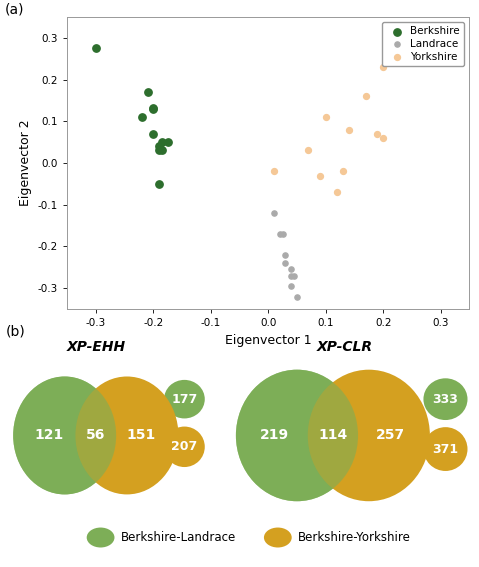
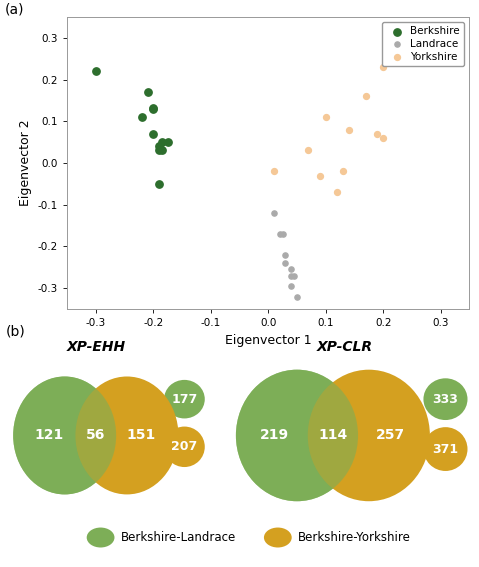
Berkshire/-0.3: 0.275 -> 0.220
